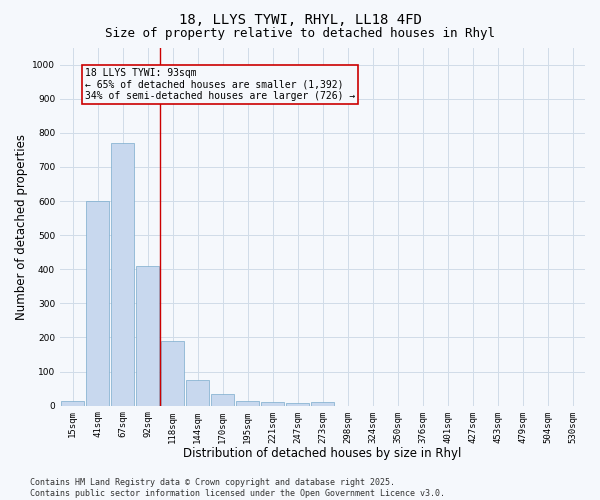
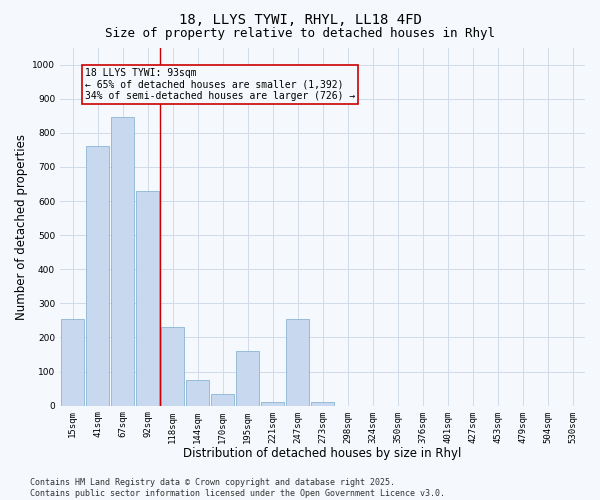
15sqm: 15 -> 255
41sqm: 600 -> 760
67sqm: 770 -> 845
92sqm: 410 -> 630
118sqm: 190 -> 230
195sqm: 15 -> 160
247sqm: 8 -> 255
